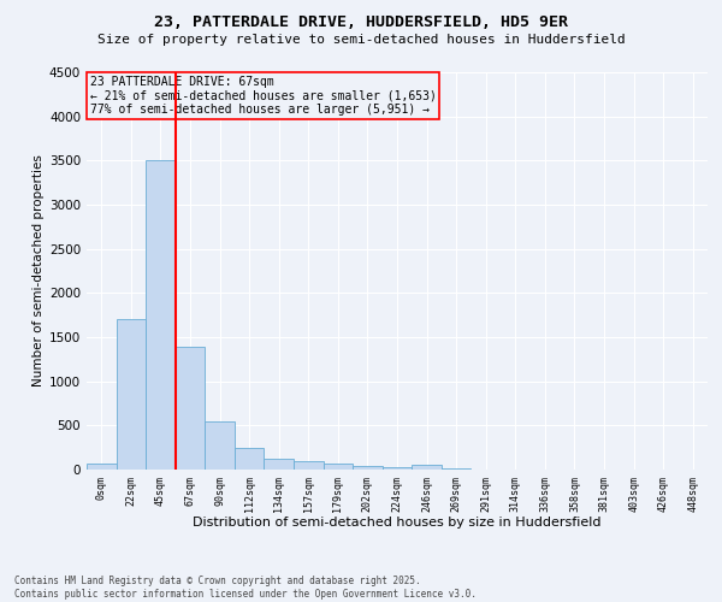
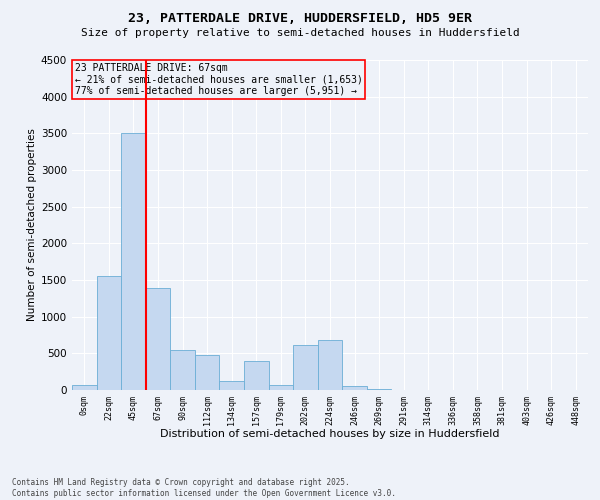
22sqm: 1700 -> 1560
112sqm: 250 -> 480
157sqm: 100 -> 400
202sqm: 40 -> 620
224sqm: 30 -> 680
